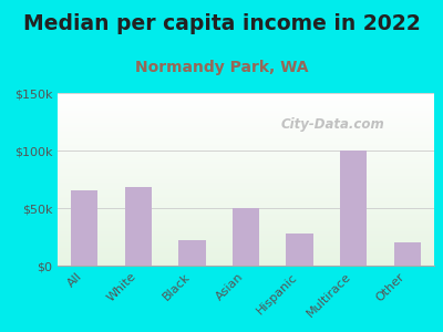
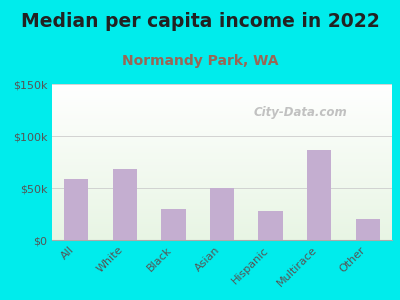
All: $65k -> $59k
Black: $22k -> $30k
Multirace: $100k -> $87k
